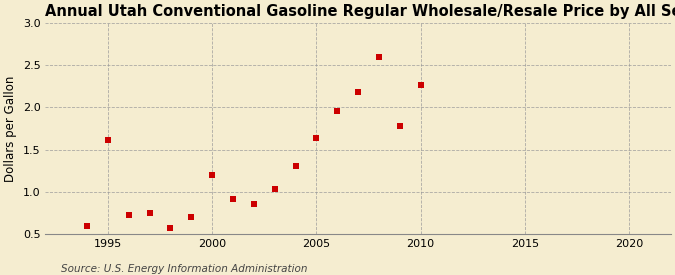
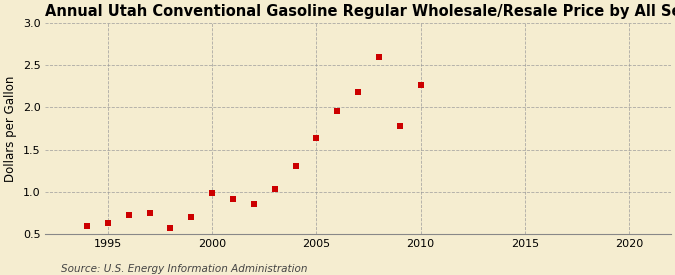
1995: 1.62 -> 0.63
2000: 1.20 -> 0.98
